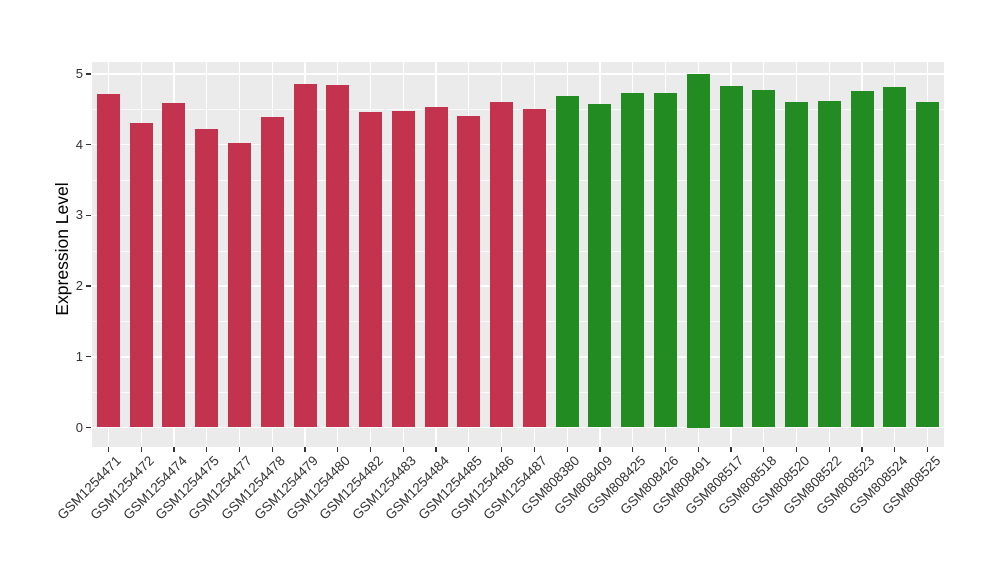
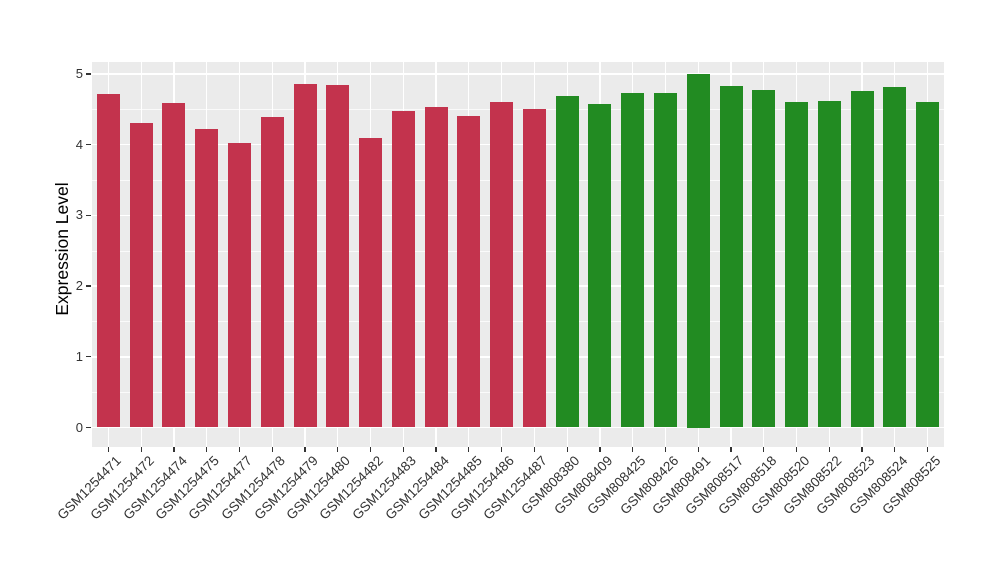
GSM1254482: 4.5 -> 4.1
